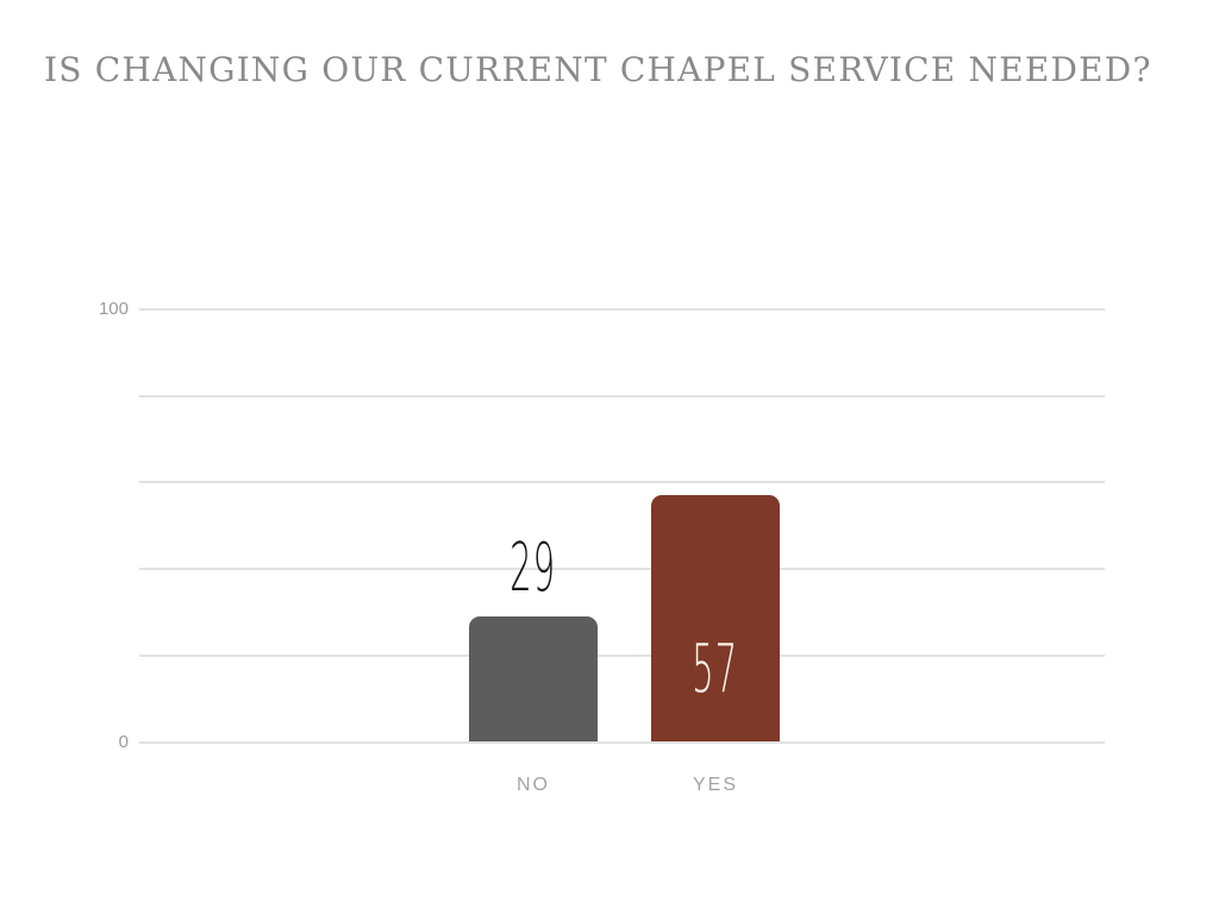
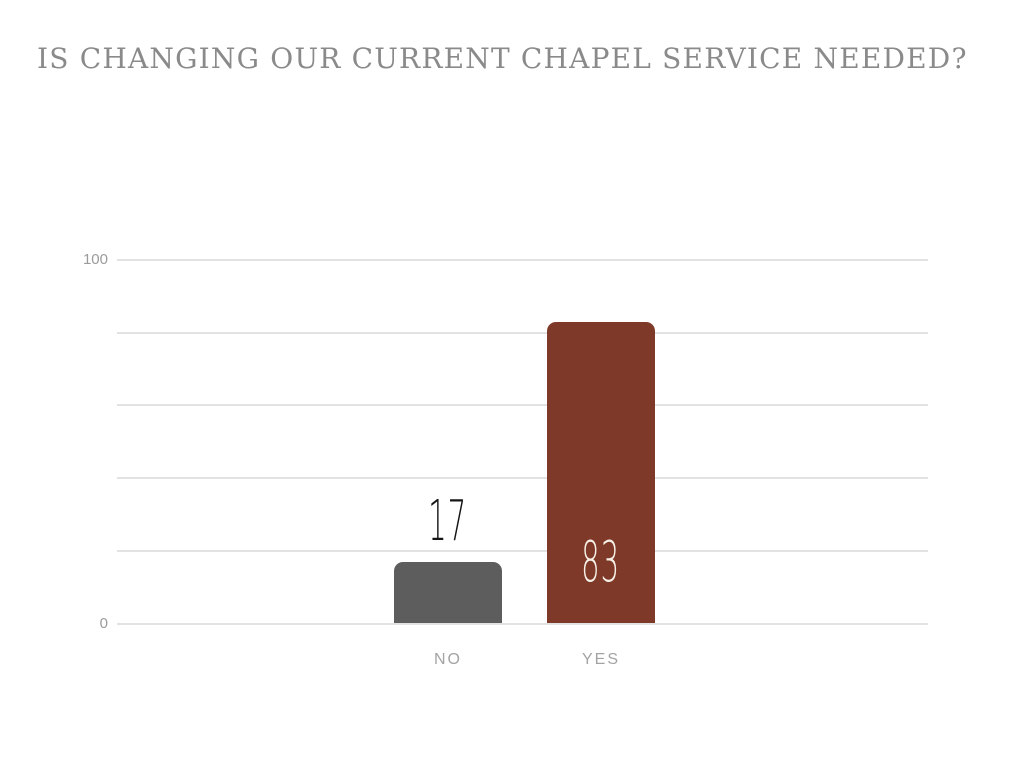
NO: 29 -> 17
YES: 57 -> 83
